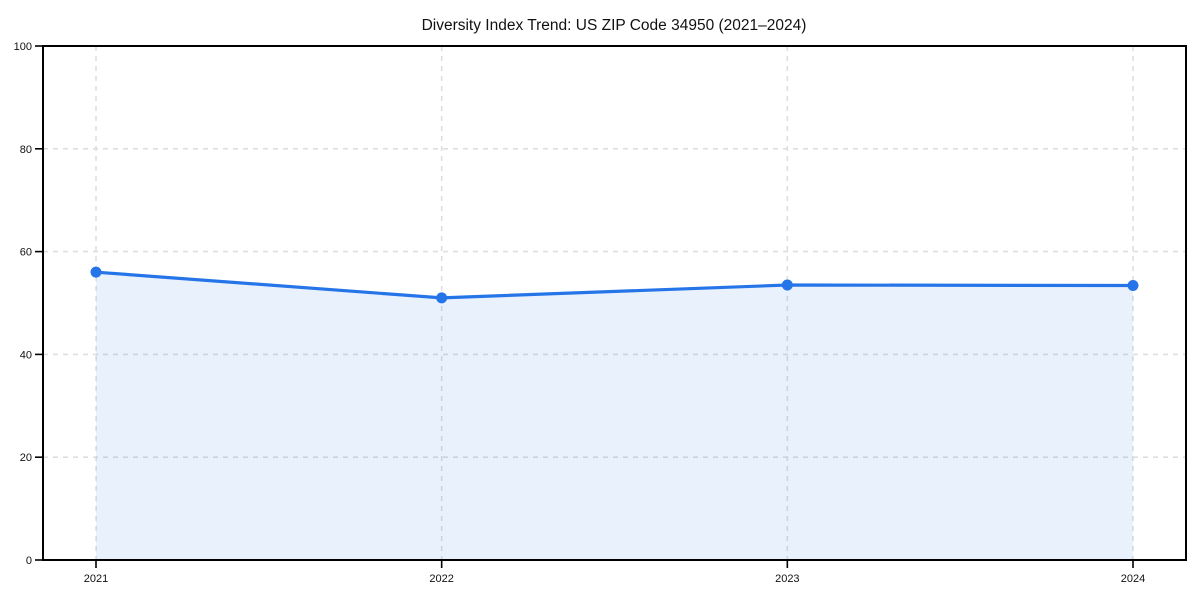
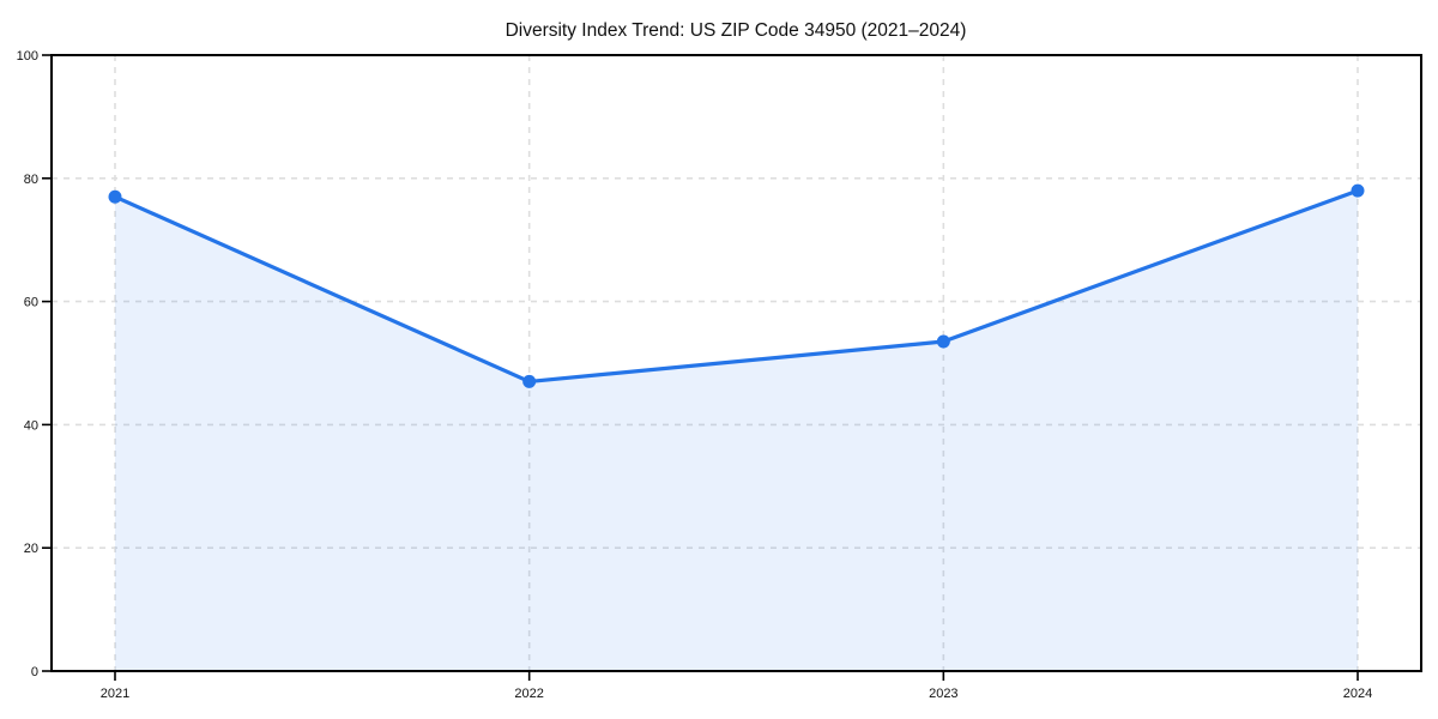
2021: 56 -> 77
2022: 51 -> 47
2024: 53 -> 78
